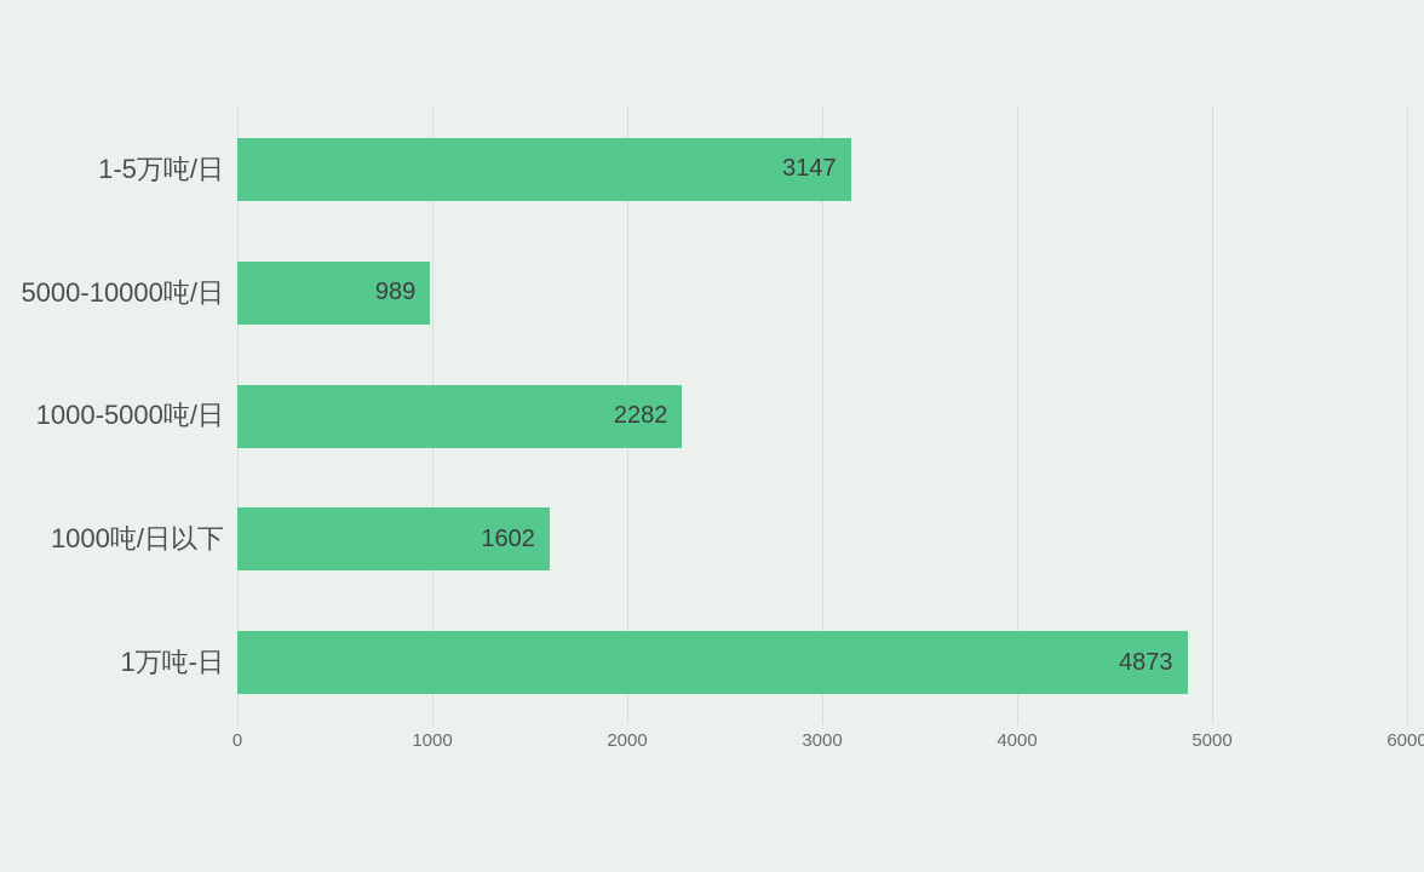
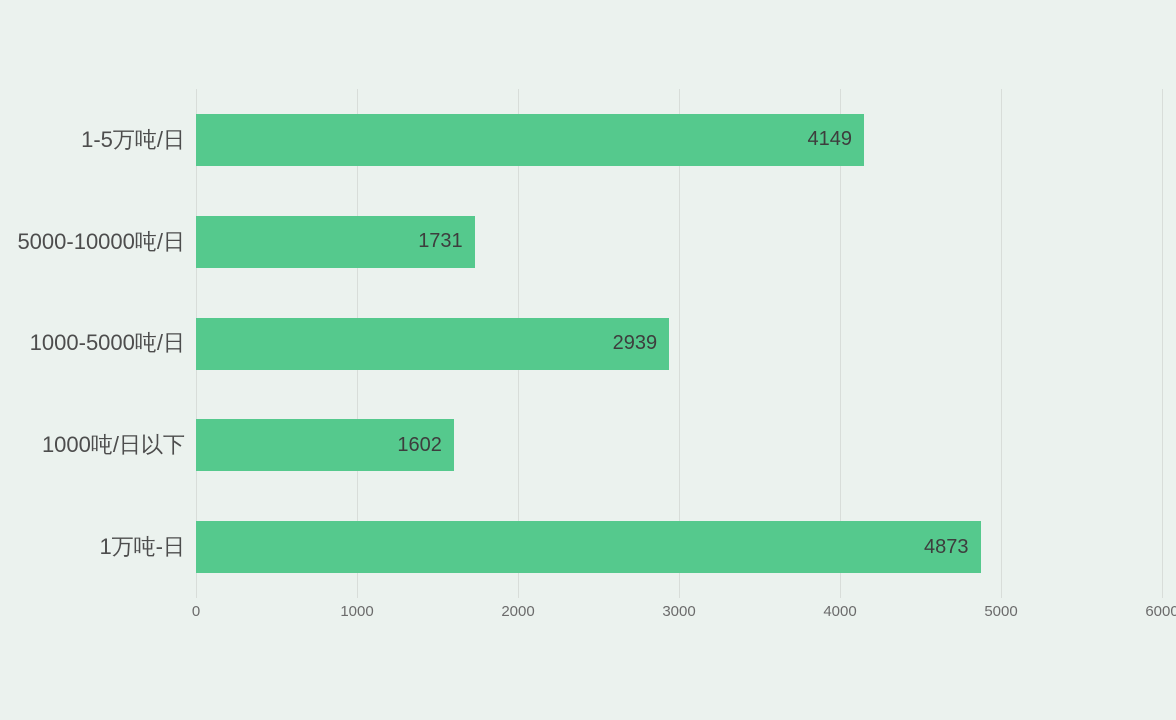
1-5万吨/日: 3147 -> 4149
5000-10000吨/日: 989 -> 1731
1000-5000吨/日: 2282 -> 2939
